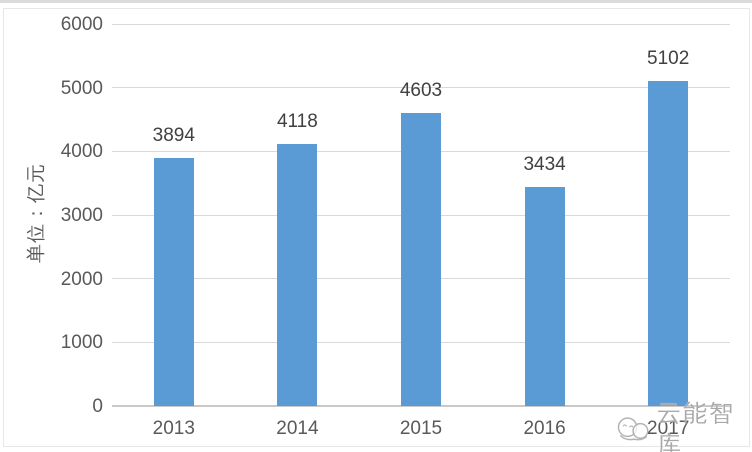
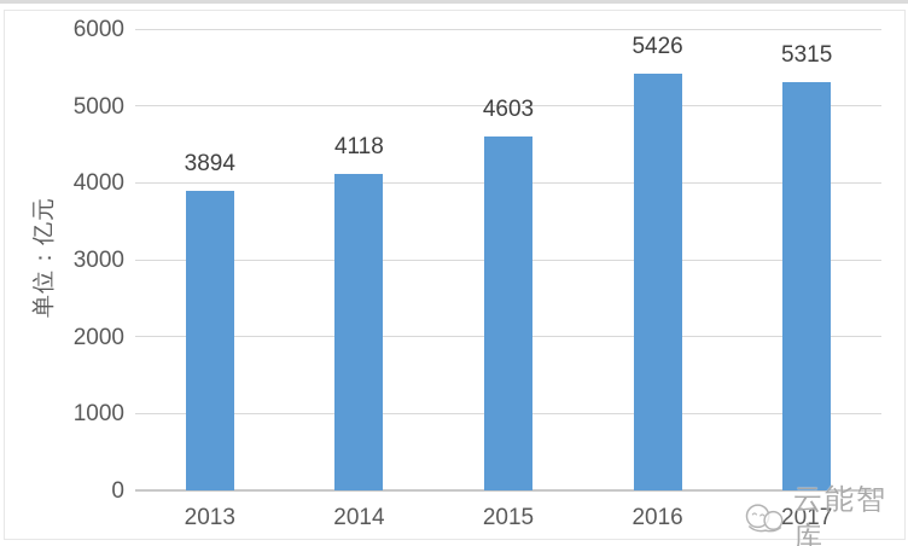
2016: 3434 -> 5426
2017: 5102 -> 5315
